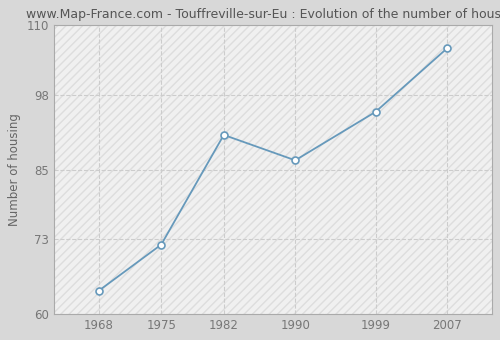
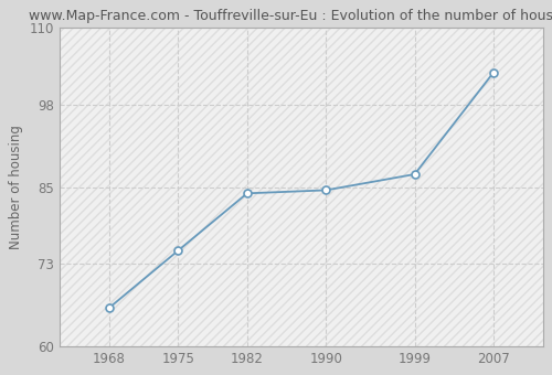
1968: 64.0 -> 66.0
1975: 72.0 -> 75.0
1982: 91.0 -> 84.0
1990: 86.6 -> 84.5
1999: 95.0 -> 87.0
2007: 106.0 -> 103.0
